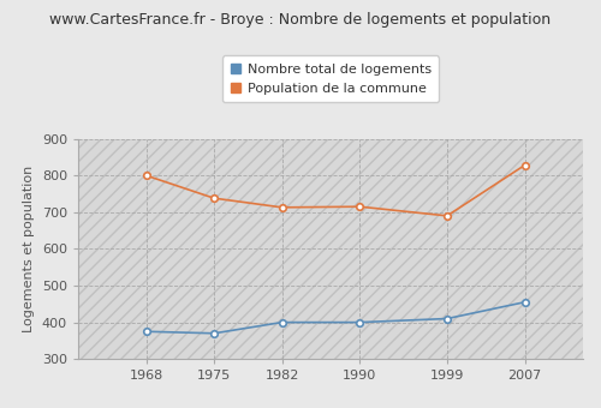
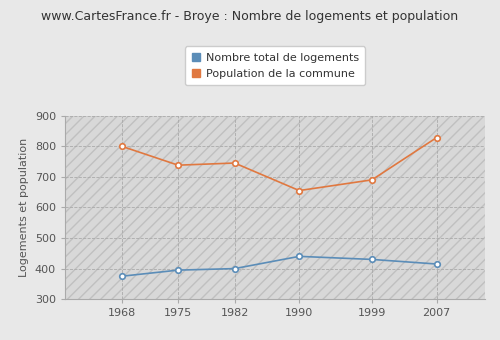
Nombre total de logements/1975: 370 -> 395
Population de la commune/1982: 713 -> 745
Nombre total de logements/1990: 400 -> 440
Population de la commune/1990: 715 -> 655
Nombre total de logements/1999: 410 -> 430
Nombre total de logements/2007: 455 -> 415
